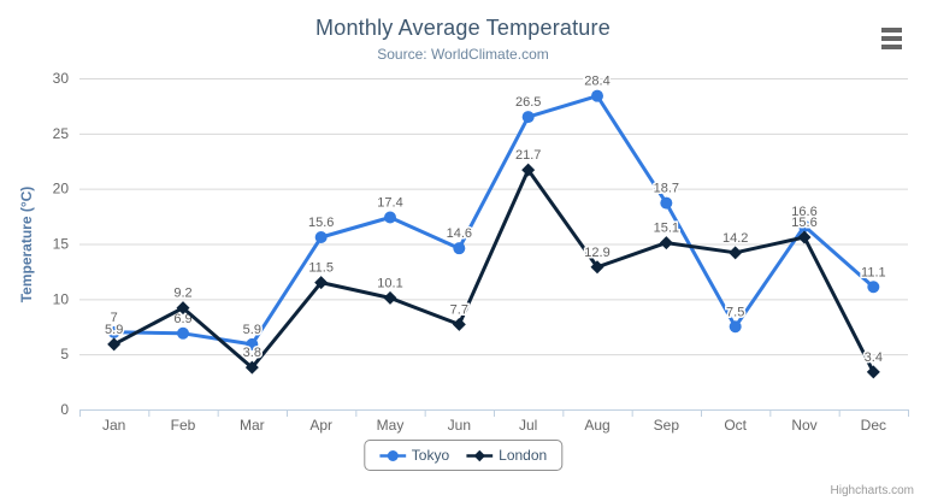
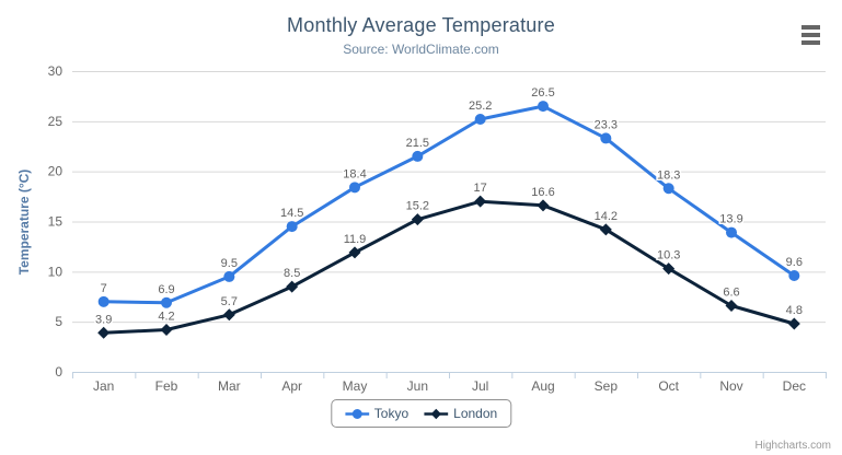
London/Jan: 5.9 -> 3.9
London/Feb: 9.2 -> 4.2
Tokyo/Mar: 5.9 -> 9.5
London/Mar: 3.8 -> 5.7
Tokyo/Apr: 15.6 -> 14.5
London/Apr: 11.5 -> 8.5
Tokyo/May: 17.4 -> 18.4
London/May: 10.1 -> 11.9
Tokyo/Jun: 14.6 -> 21.5
London/Jun: 7.7 -> 15.2
Tokyo/Jul: 26.5 -> 25.2
London/Jul: 21.7 -> 17
Tokyo/Aug: 28.4 -> 26.5
London/Aug: 12.9 -> 16.6
Tokyo/Sep: 18.7 -> 23.3
London/Sep: 15.1 -> 14.2
Tokyo/Oct: 7.5 -> 18.3
London/Oct: 14.2 -> 10.3
Tokyo/Nov: 16.6 -> 13.9
London/Nov: 15.6 -> 6.6
Tokyo/Dec: 11.1 -> 9.6
London/Dec: 3.4 -> 4.8
